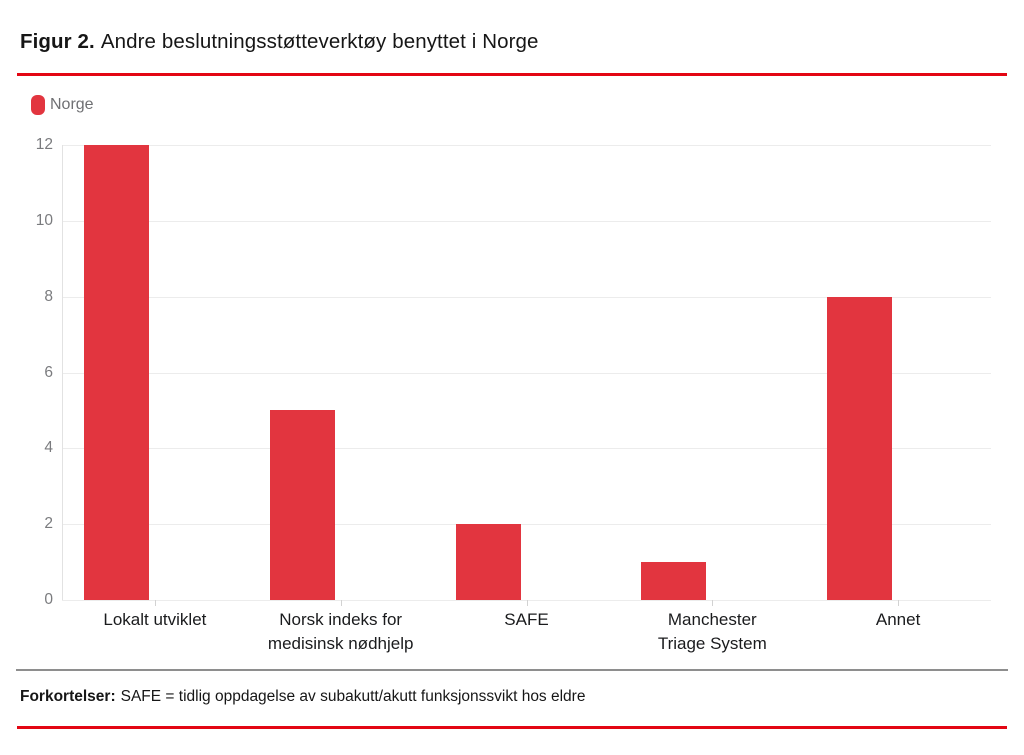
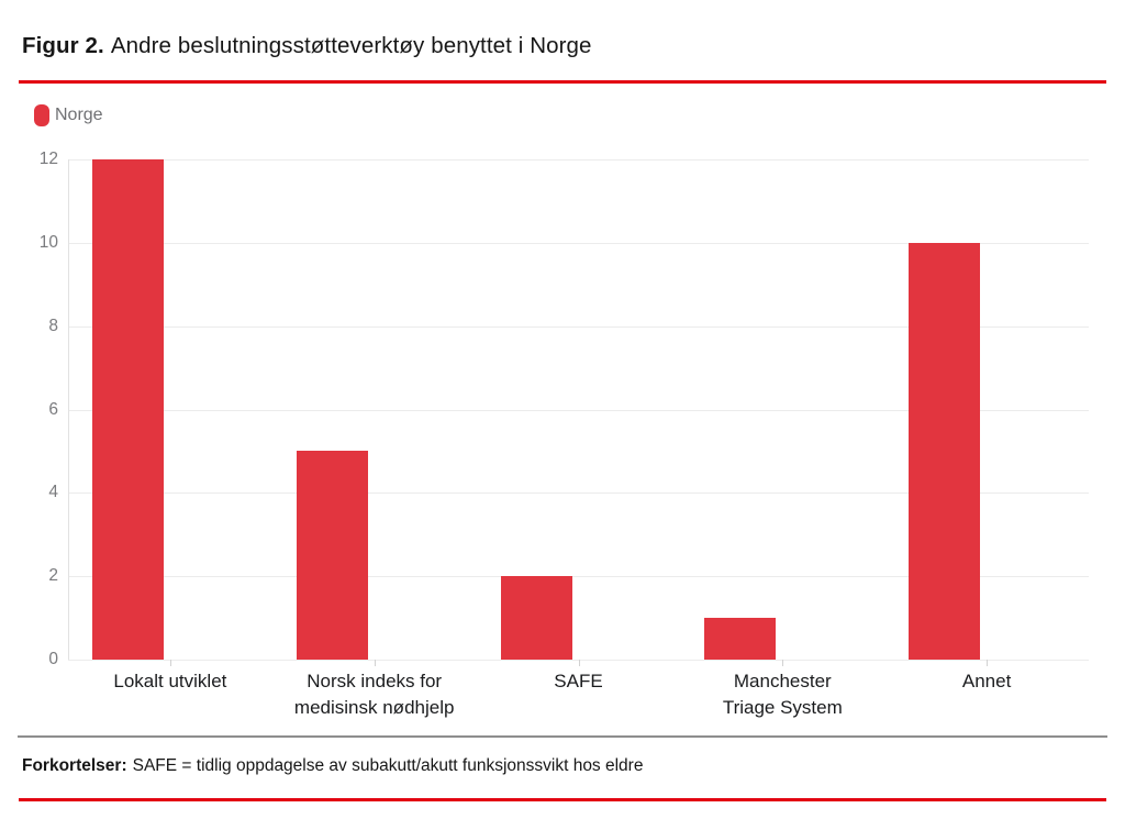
Annet: 8 -> 10
